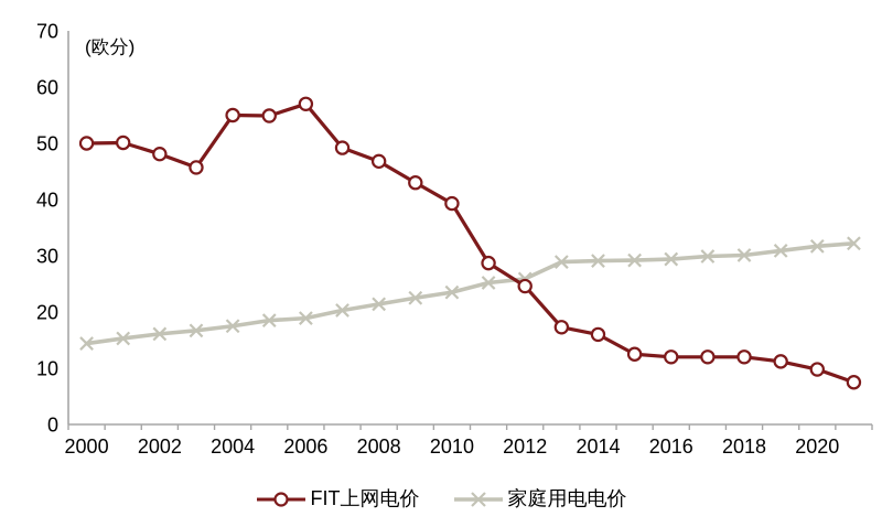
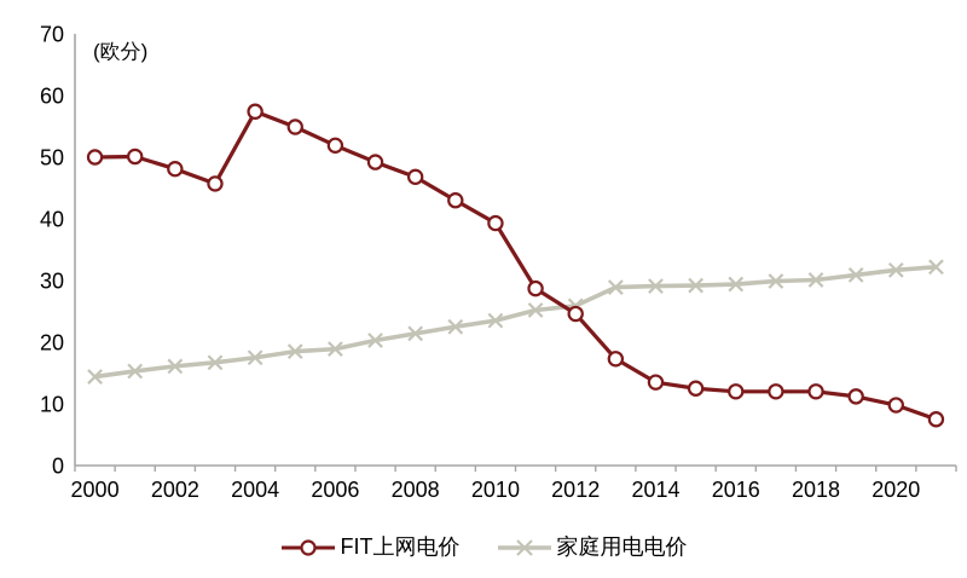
FIT上网电价/2004: 55 -> 57
FIT上网电价/2006: 57 -> 52
FIT上网电价/2014: 16 -> 14
